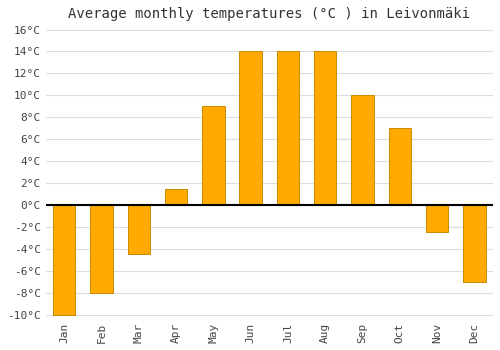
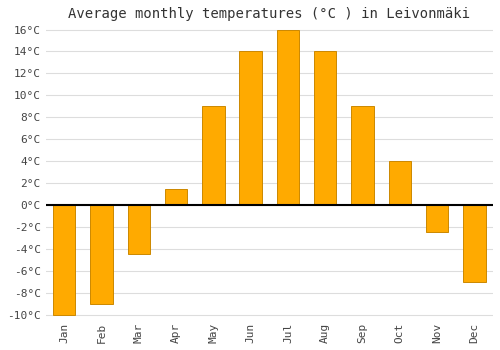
Feb: -8.0°C -> -9.0°C
Jul: 14.0°C -> 16.0°C
Sep: 10.0°C -> 9.0°C
Oct: 7.0°C -> 4.0°C
